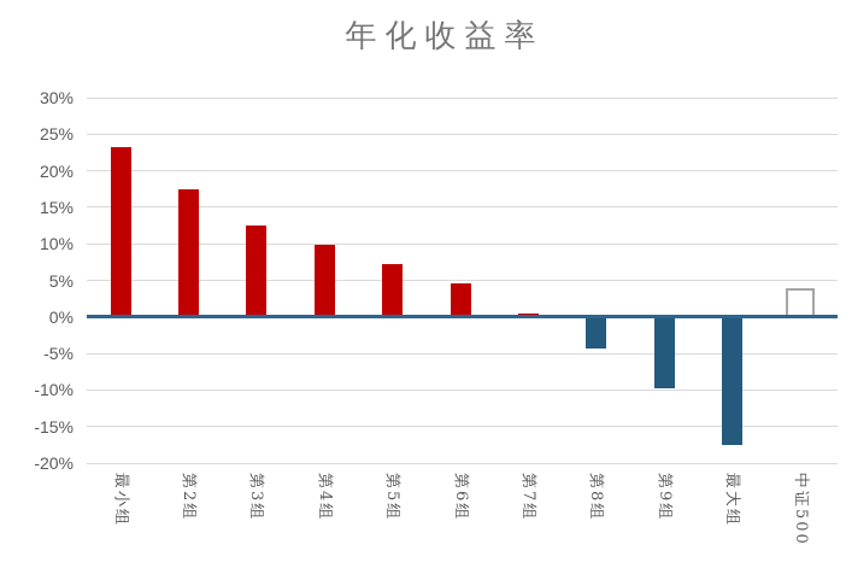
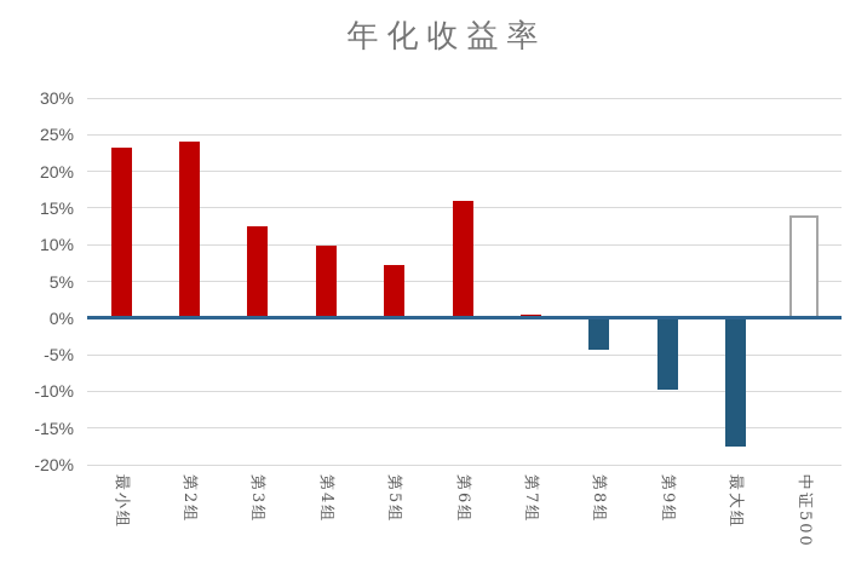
第2组: 18% -> 24%
第6组: 5% -> 16%
中证500: 4% -> 14%
